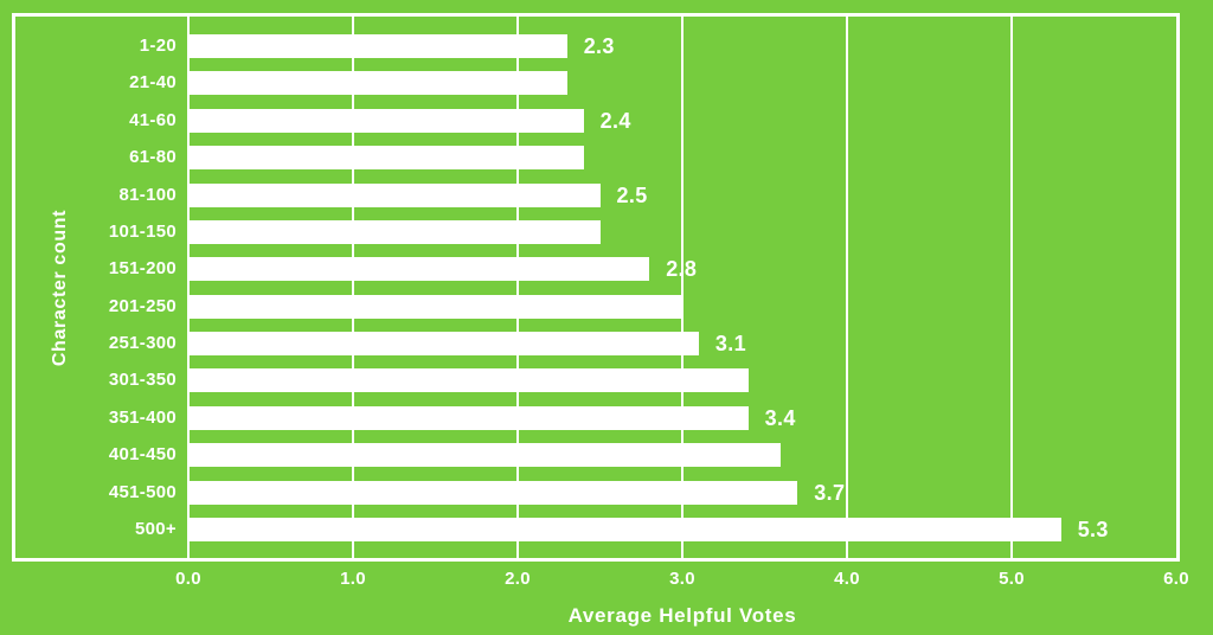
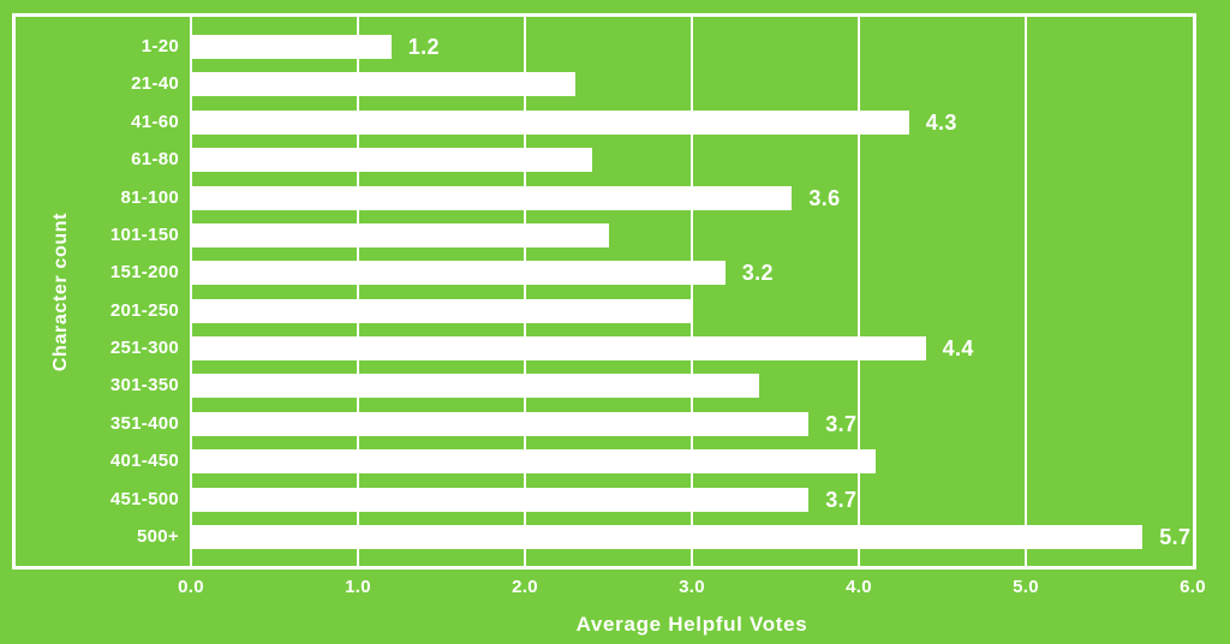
1-20: 2.3 -> 1.2
41-60: 2.4 -> 4.3
81-100: 2.5 -> 3.6
151-200: 2.8 -> 3.2
251-300: 3.1 -> 4.4
351-400: 3.4 -> 3.7
401-450: 3.6 -> 4.1
500+: 5.3 -> 5.7
